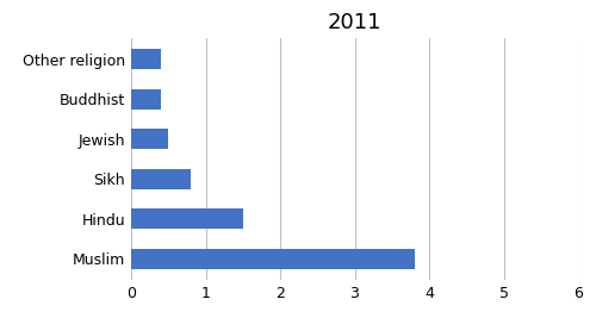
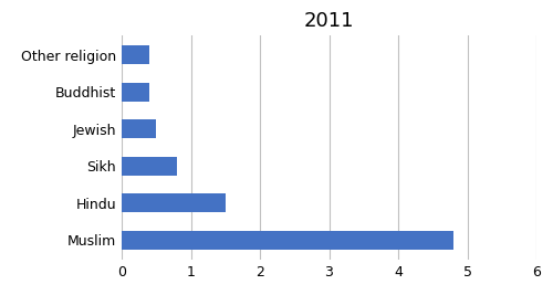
Muslim: 3.8 -> 4.8
